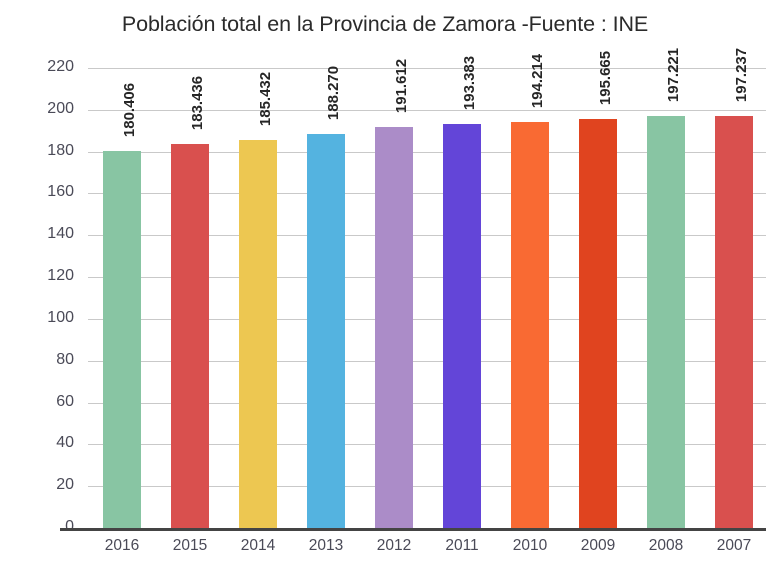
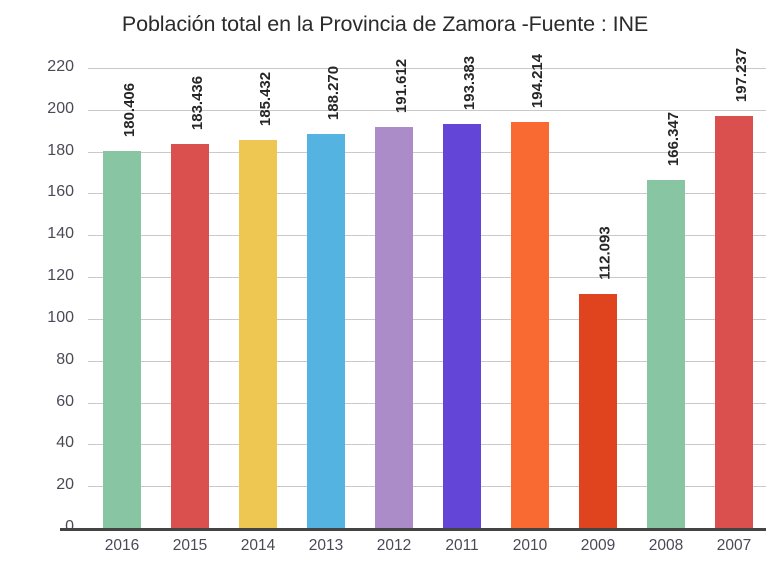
2009: 195.665 -> 112.093
2008: 197.221 -> 166.347
